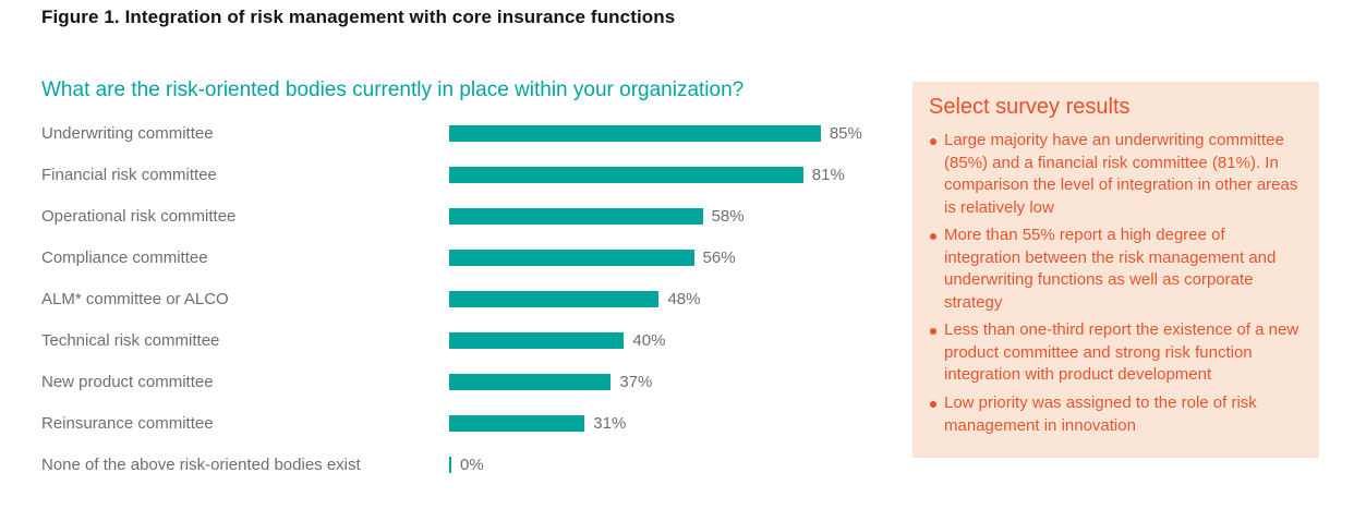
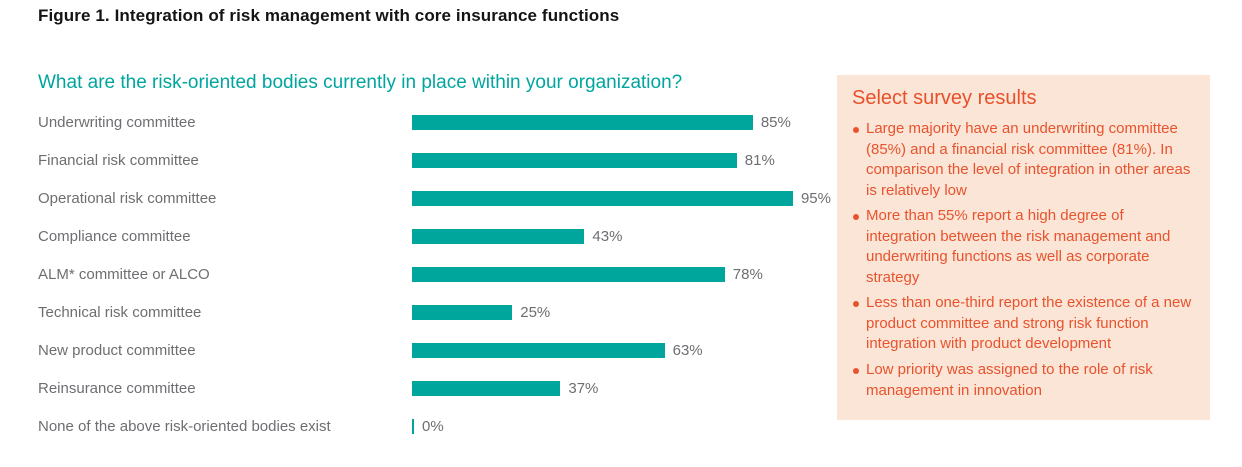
Operational risk committee: 58% -> 95%
Compliance committee: 56% -> 43%
ALM* committee or ALCO: 48% -> 78%
Technical risk committee: 40% -> 25%
New product committee: 37% -> 63%
Reinsurance committee: 31% -> 37%
